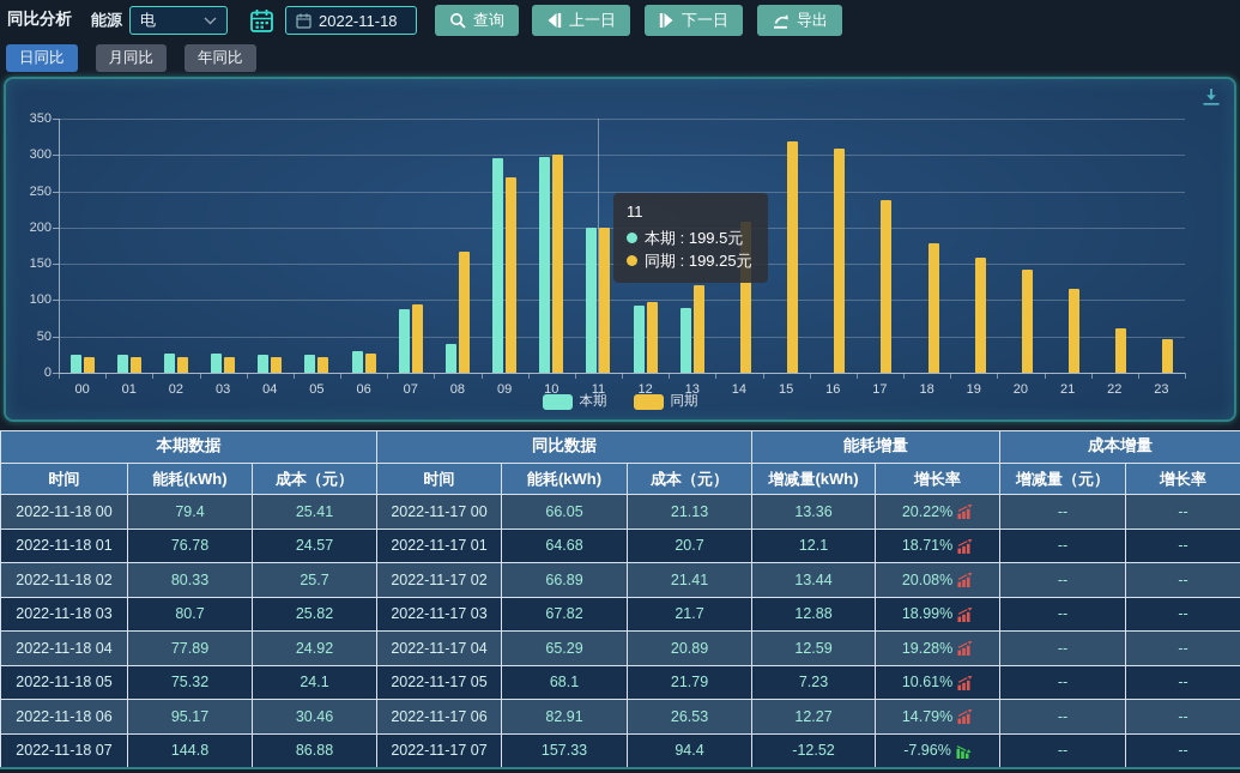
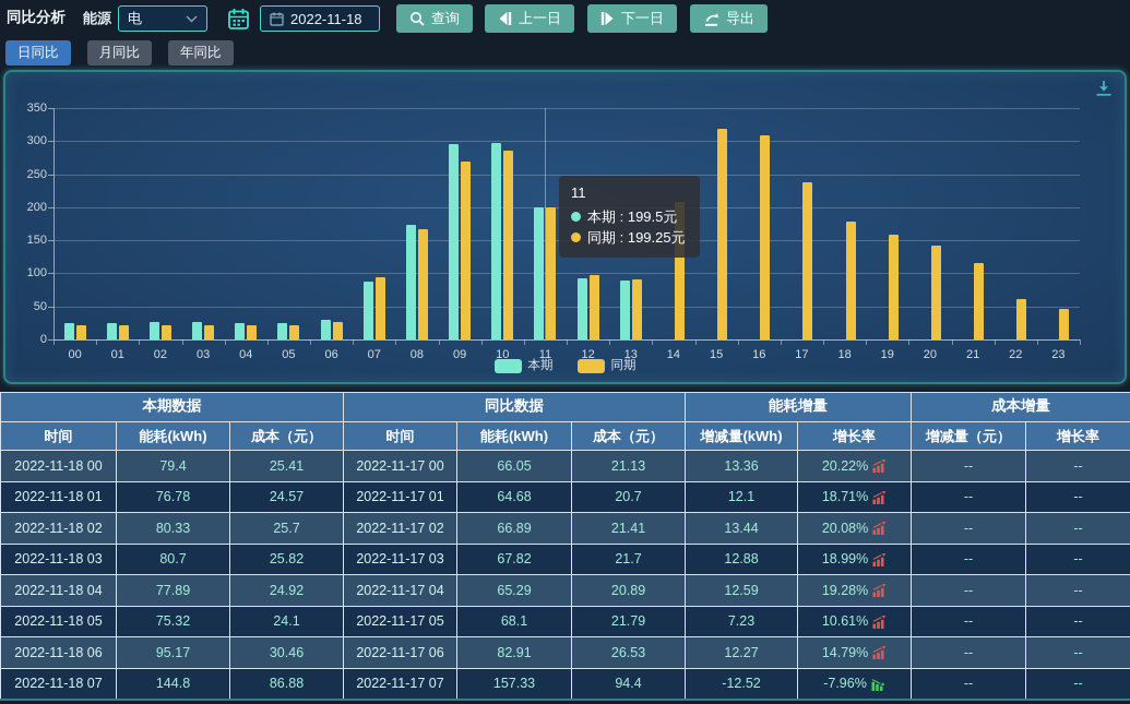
本期/08: 40 -> 170
同期/10: 300 -> 290
同期/13: 120 -> 90
